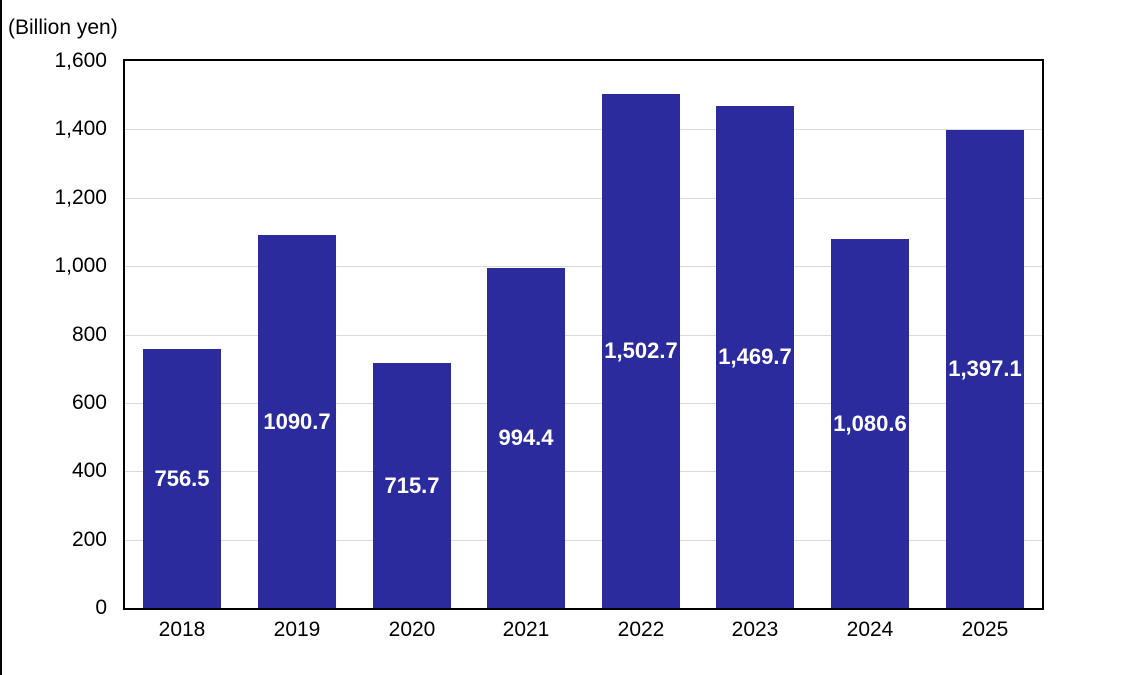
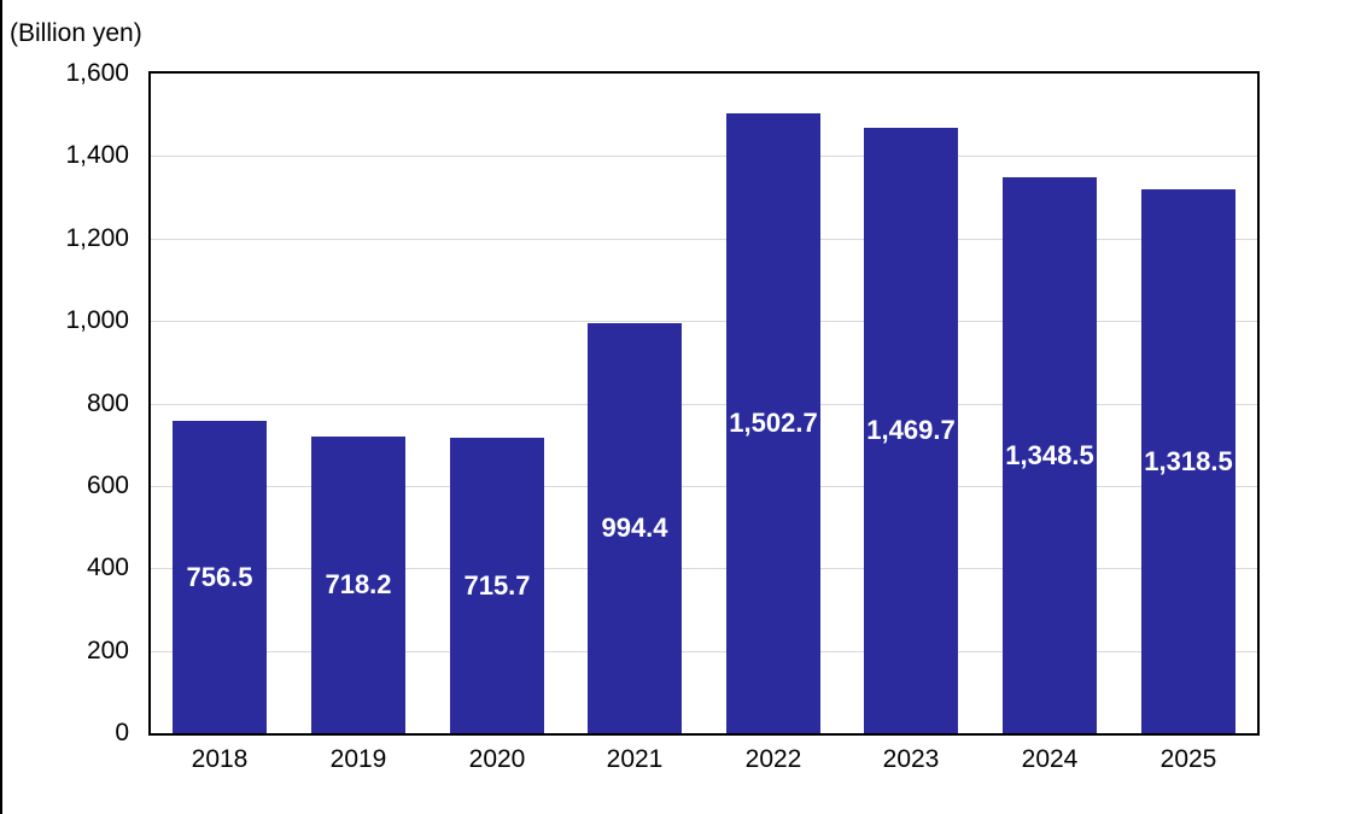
2019: 1090.7 -> 718.2
2024: 1,080.6 -> 1,348.5
2025: 1,397.1 -> 1,318.5
